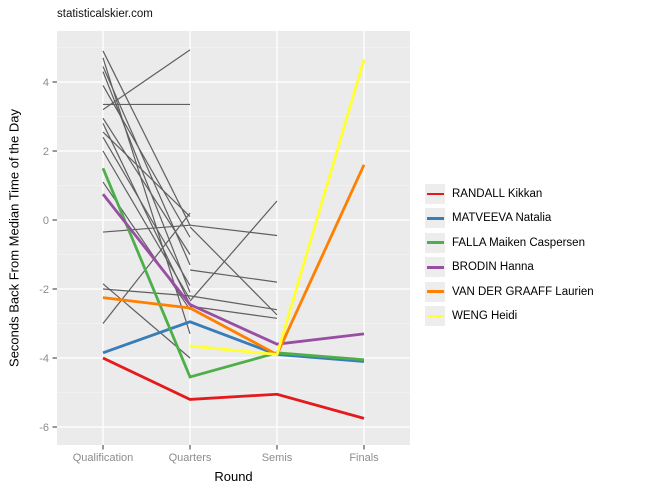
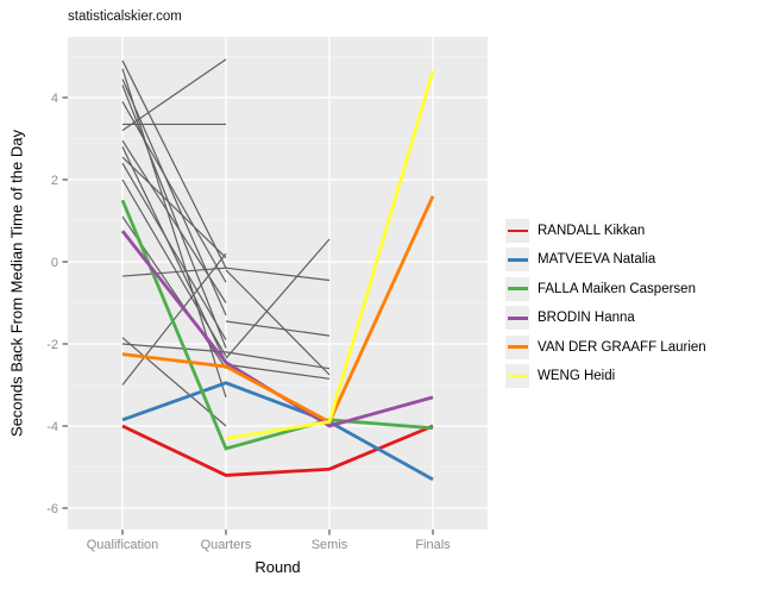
WENG Heidi/Quarters: -3.6 -> -4.3
BRODIN Hanna/Semis: -3.6 -> -4.0
RANDALL Kikkan/Finals: -5.8 -> -4.0
MATVEEVA Natalia/Finals: -4.1 -> -5.3
